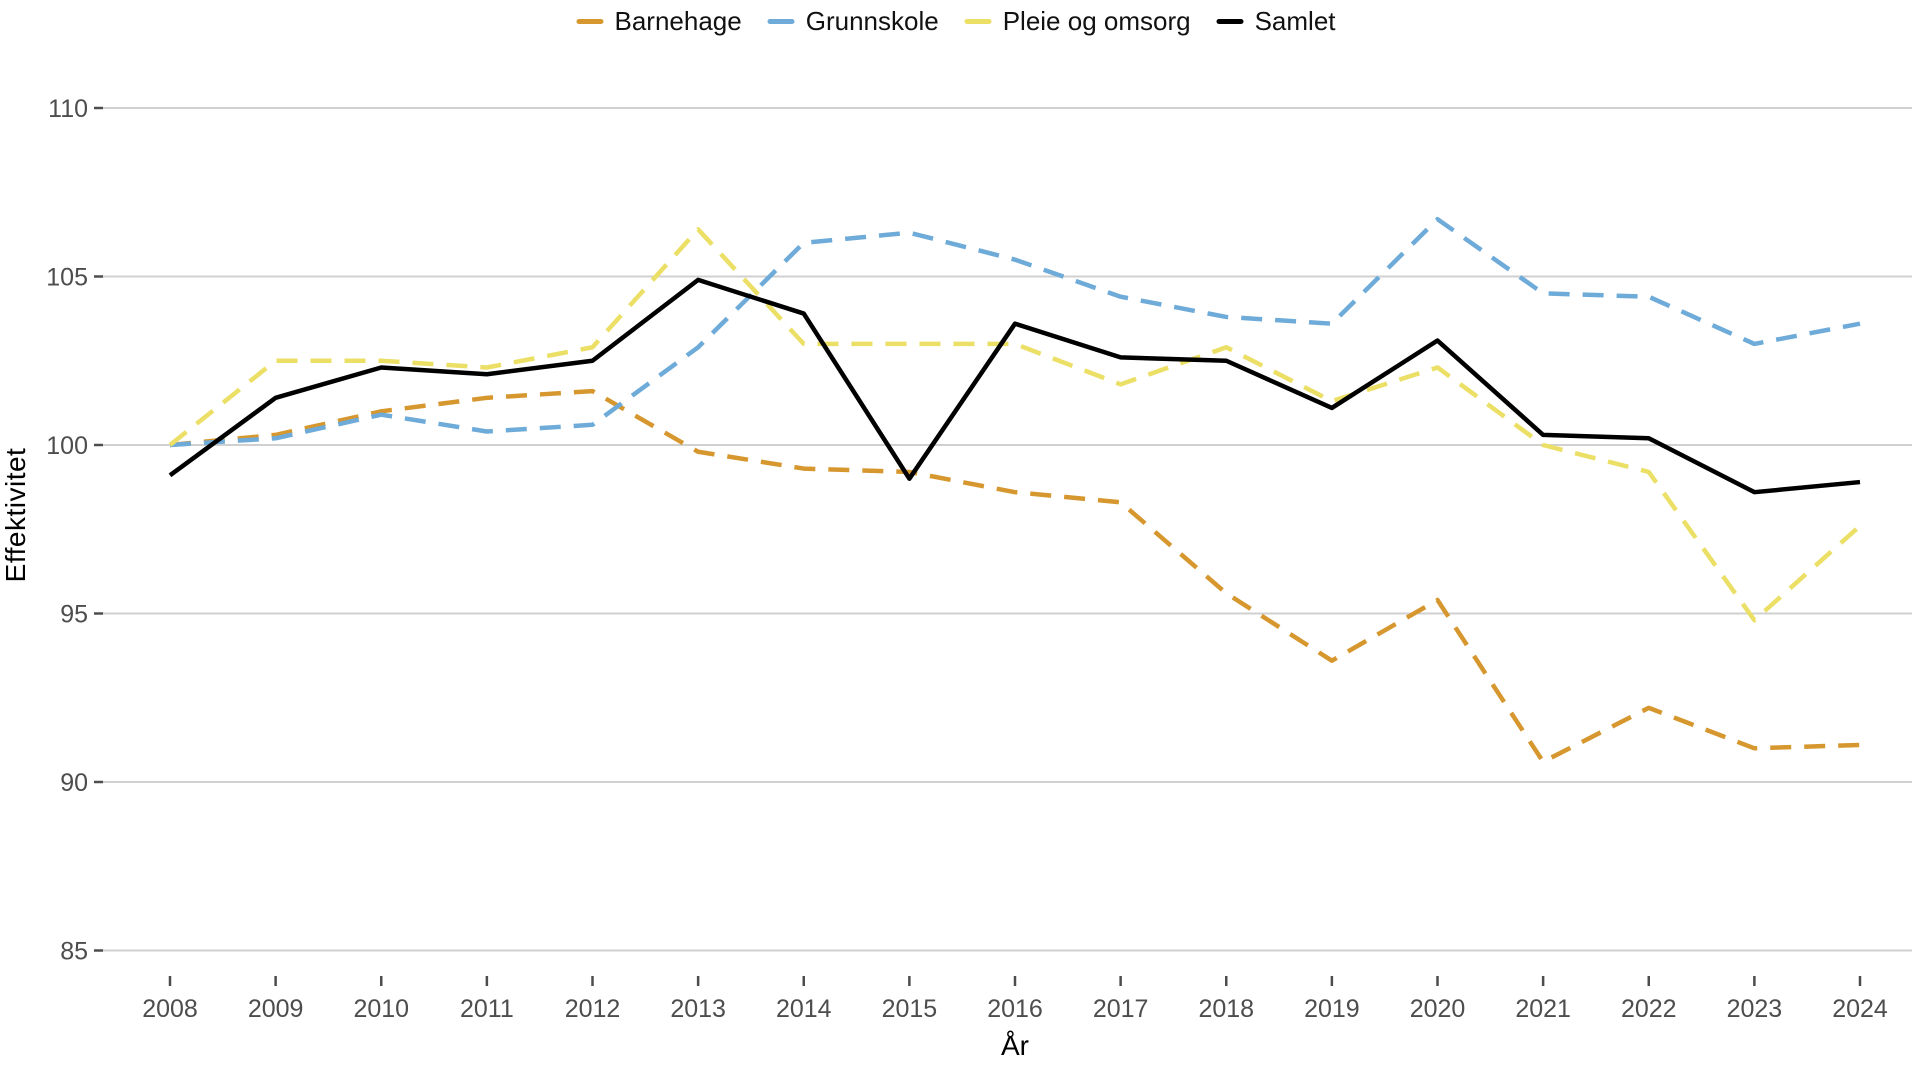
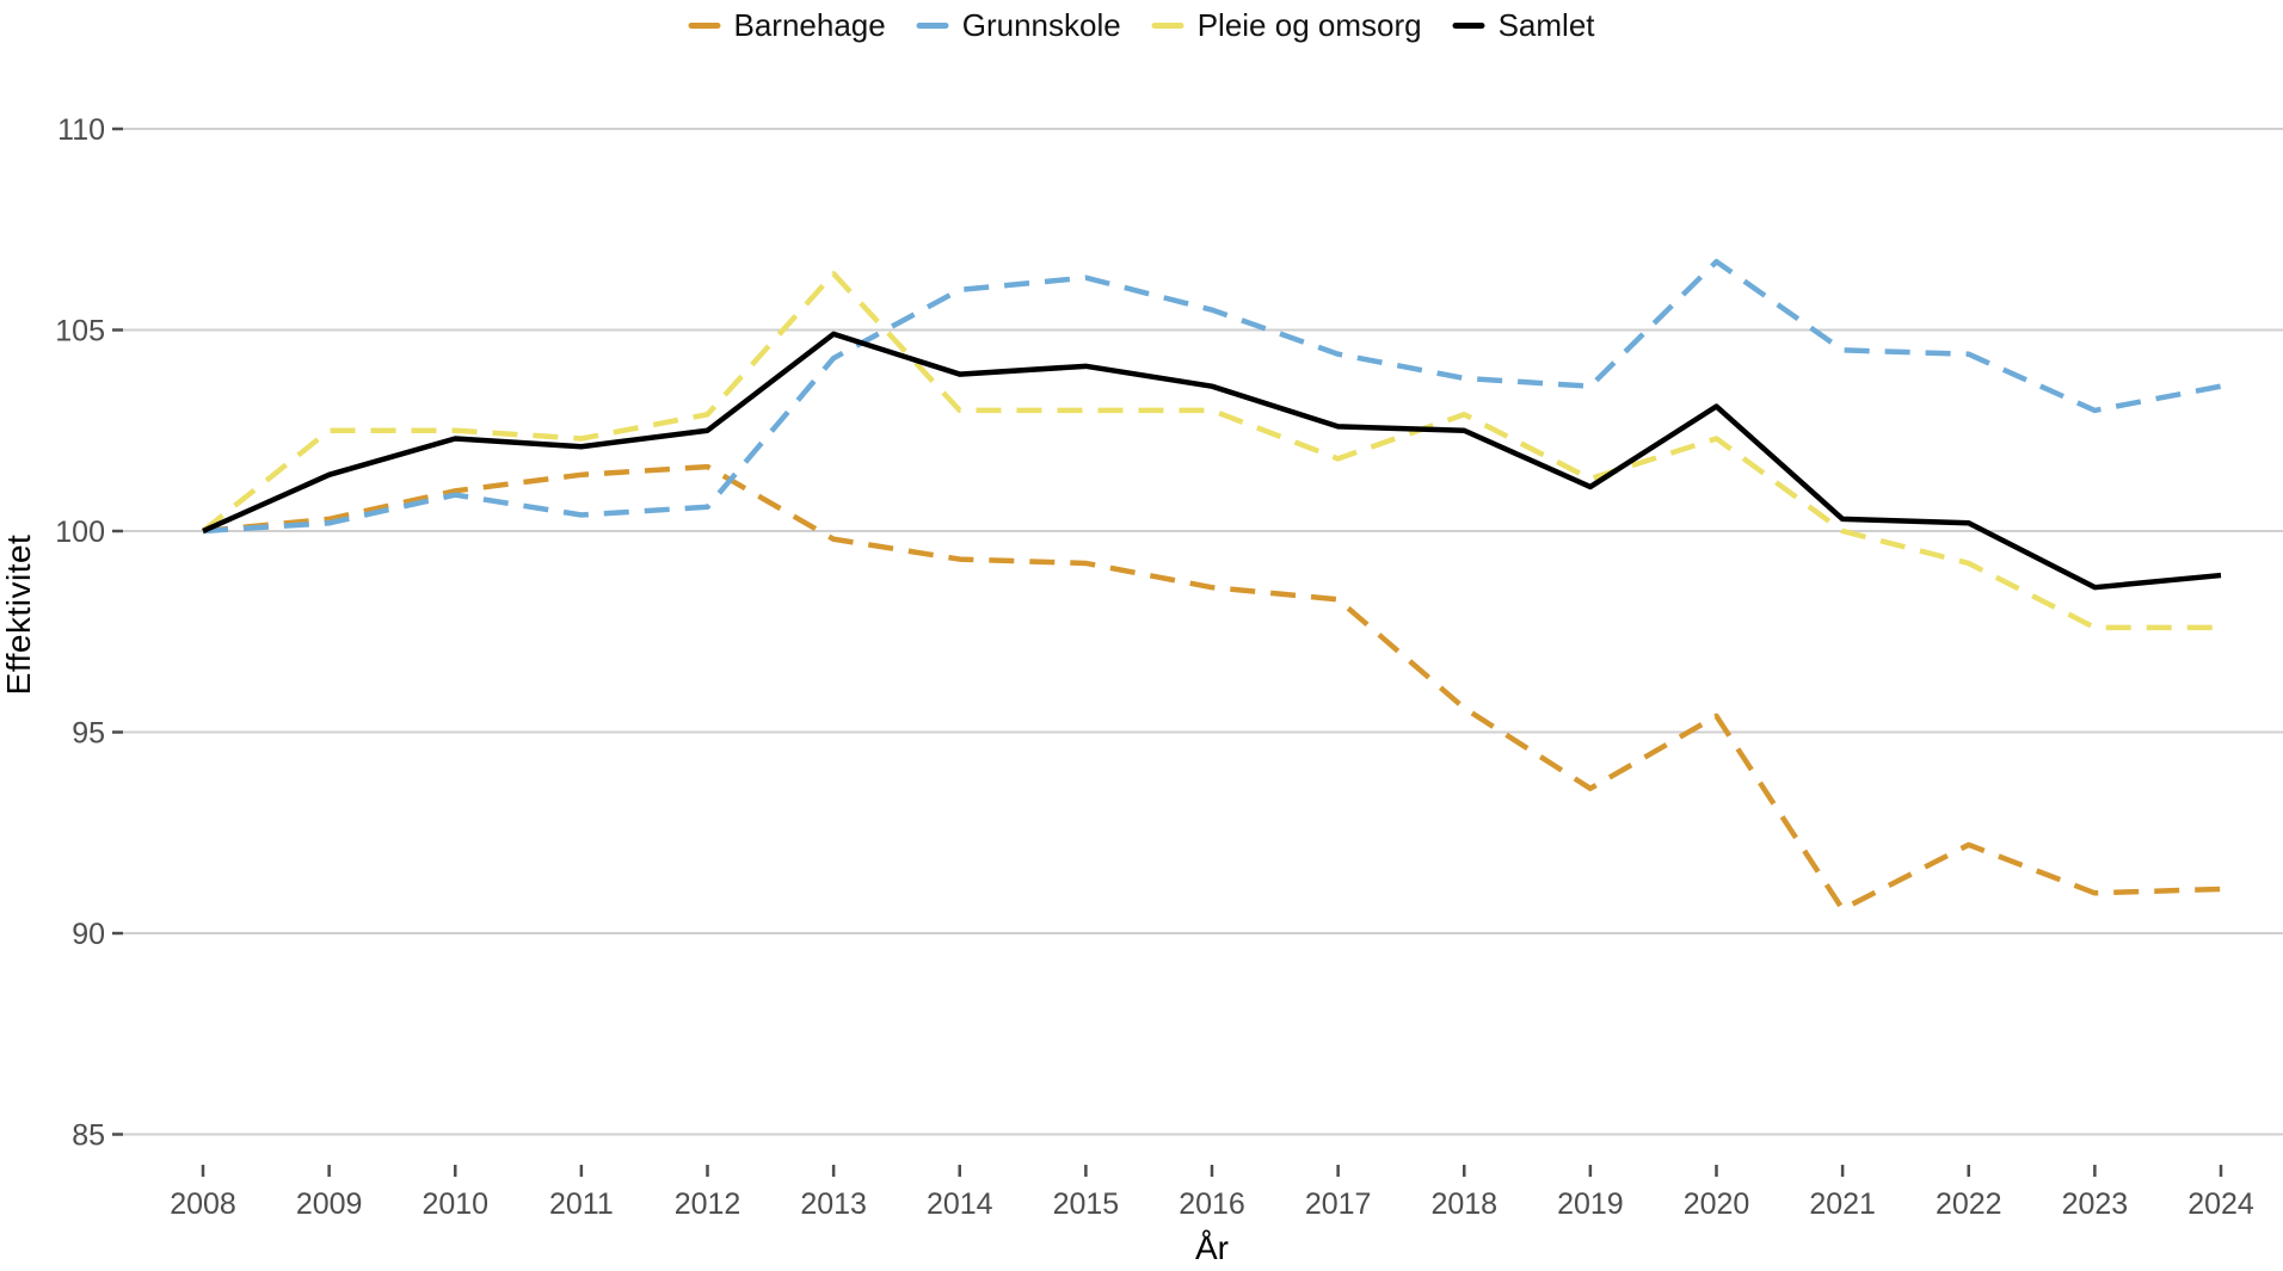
Samlet/2008: 99.1 -> 100.0
Grunnskole/2013: 102.9 -> 104.3
Samlet/2015: 99.0 -> 104.1
Pleie og omsorg/2023: 94.8 -> 97.6
